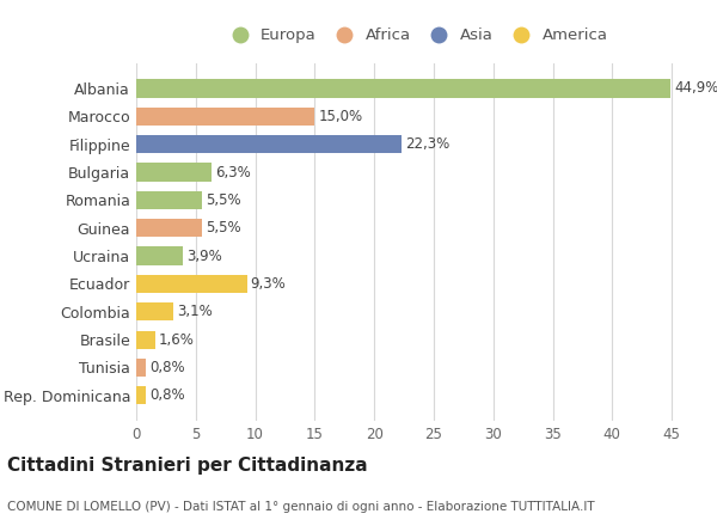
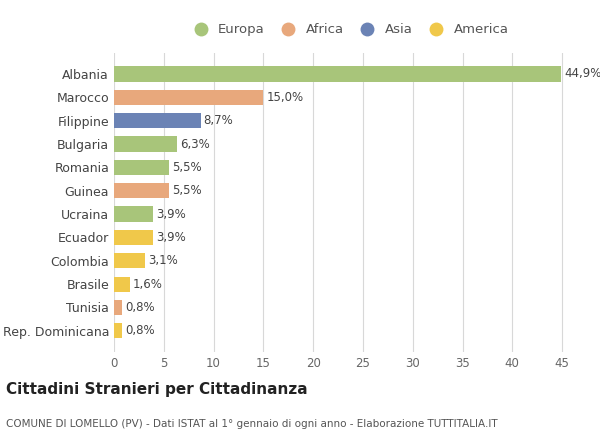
Filippine: 22,3% -> 8,7%
Ecuador: 9,3% -> 3,9%
